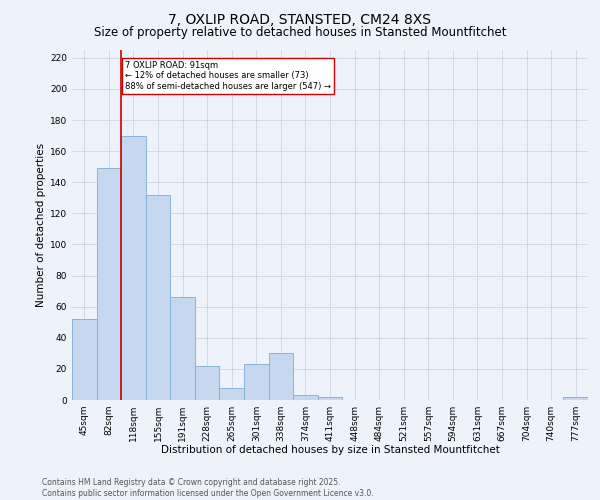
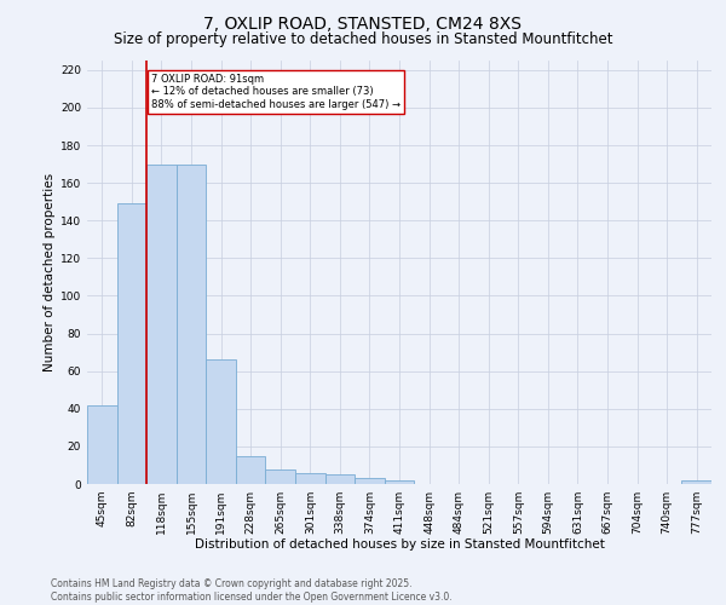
45sqm: 52 -> 42
155sqm: 132 -> 170
228sqm: 22 -> 15
301sqm: 23 -> 6
338sqm: 30 -> 5
